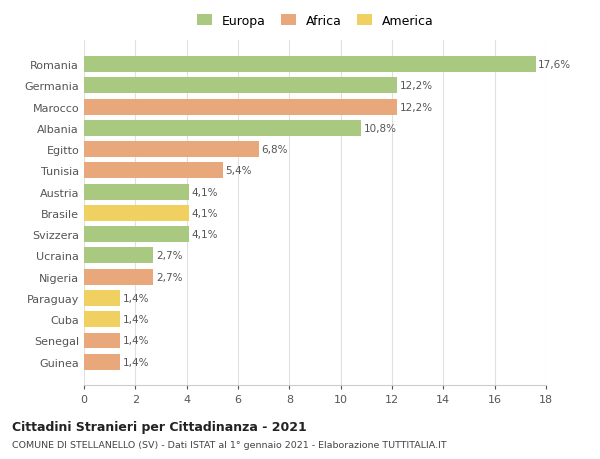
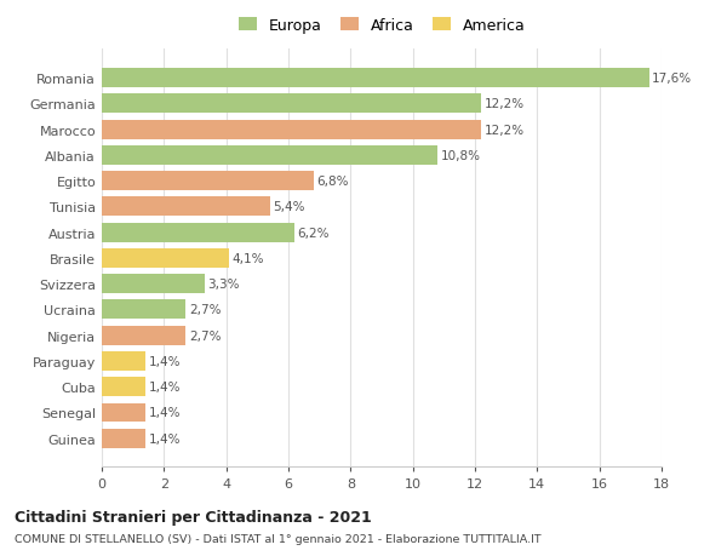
Austria: 4,1% -> 6,2%
Svizzera: 4,1% -> 3,3%
